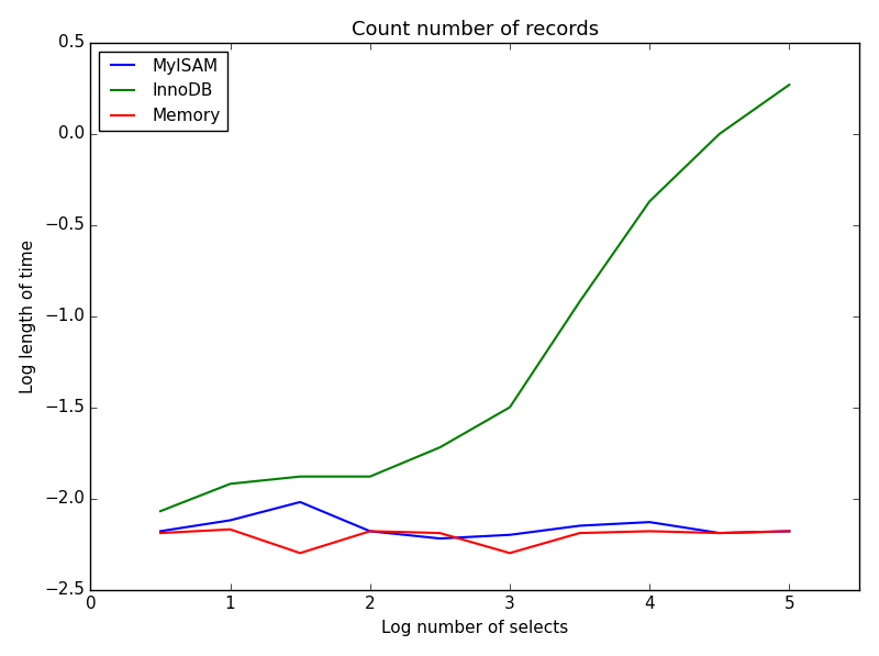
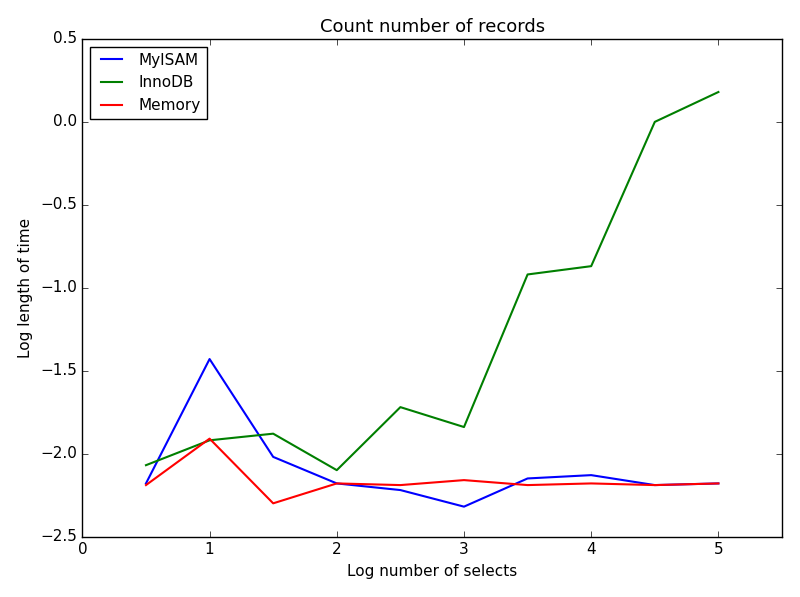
MyISAM/1: -2.12 -> -1.43
Memory/1: -2.17 -> -1.91
InnoDB/2: -1.88 -> -2.10
MyISAM/3: -2.20 -> -2.32
InnoDB/3: -1.50 -> -1.84
Memory/3: -2.30 -> -2.16
InnoDB/4: -0.37 -> -0.87
InnoDB/5: 0.27 -> 0.18
